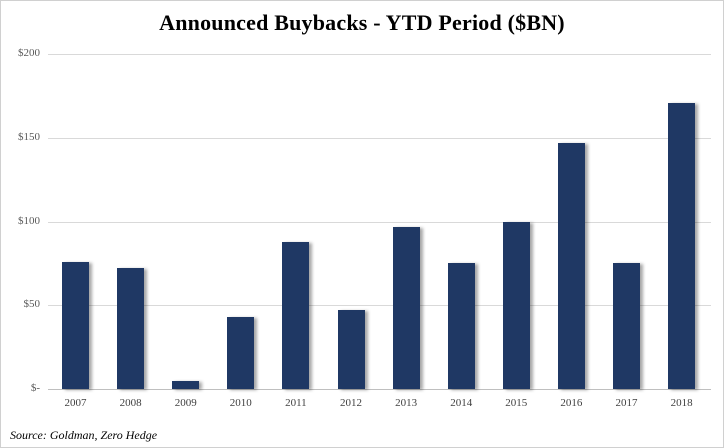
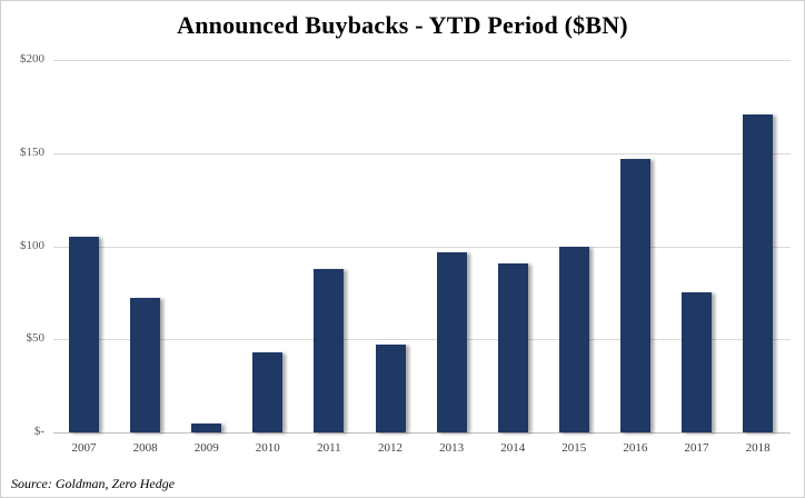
2007: $76 -> $105
2014: $75 -> $91
